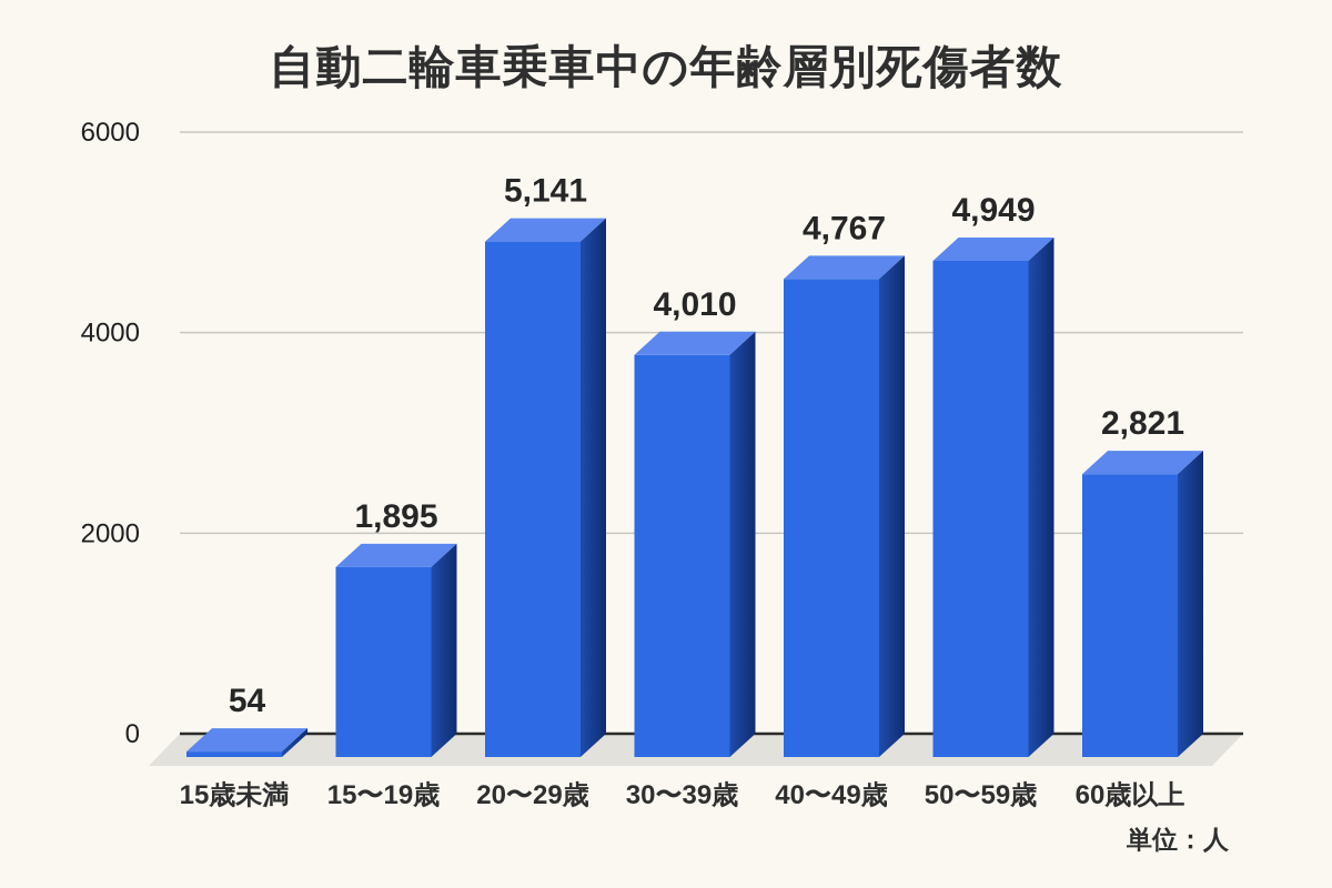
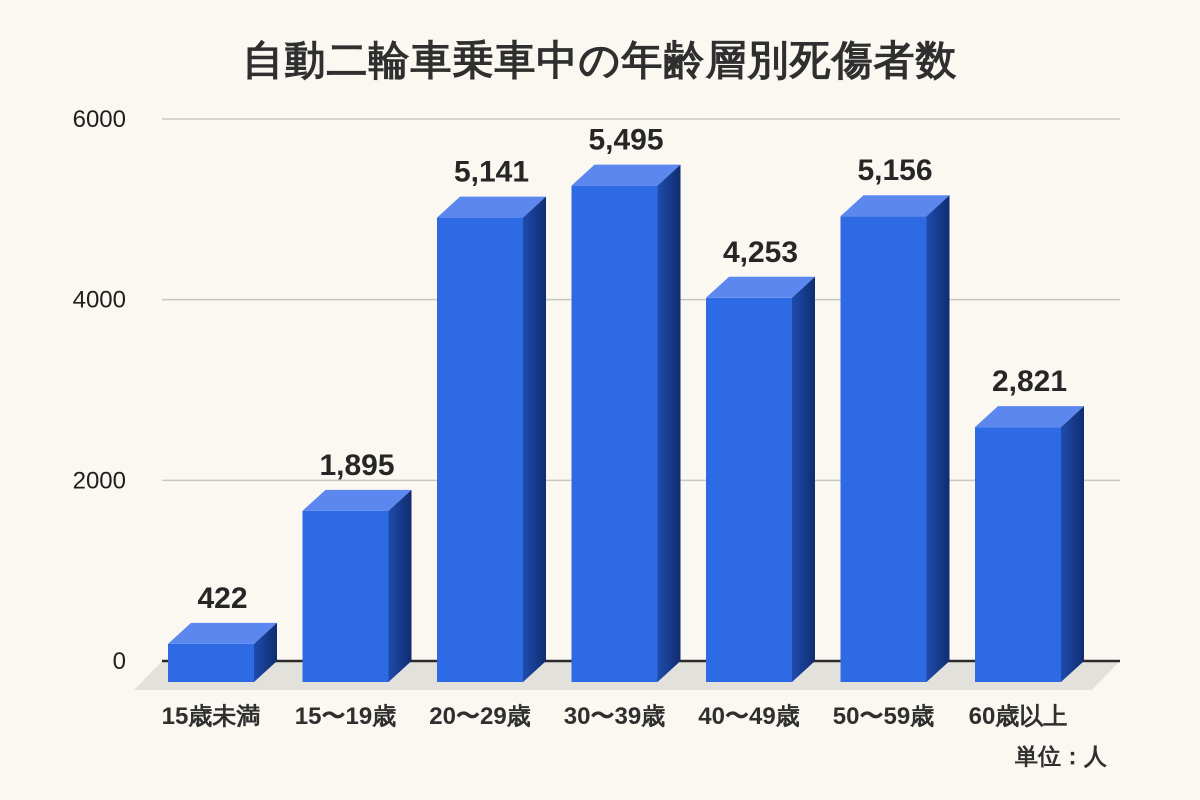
15歳未満: 54 -> 422
30〜39歳: 4,010 -> 5,495
40〜49歳: 4,767 -> 4,253
50〜59歳: 4,949 -> 5,156
